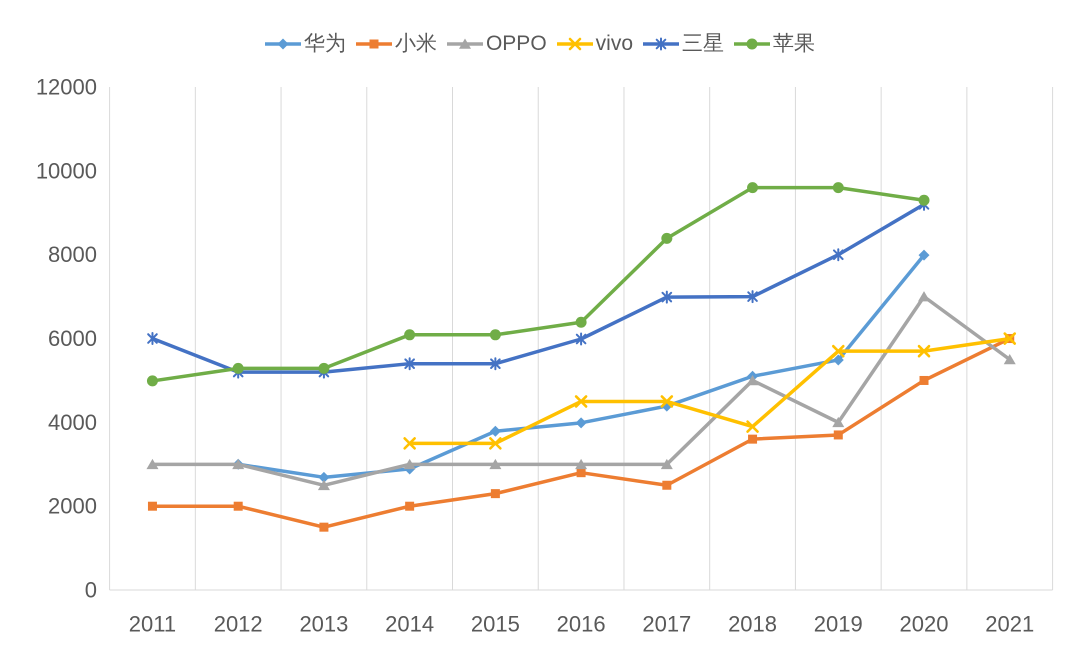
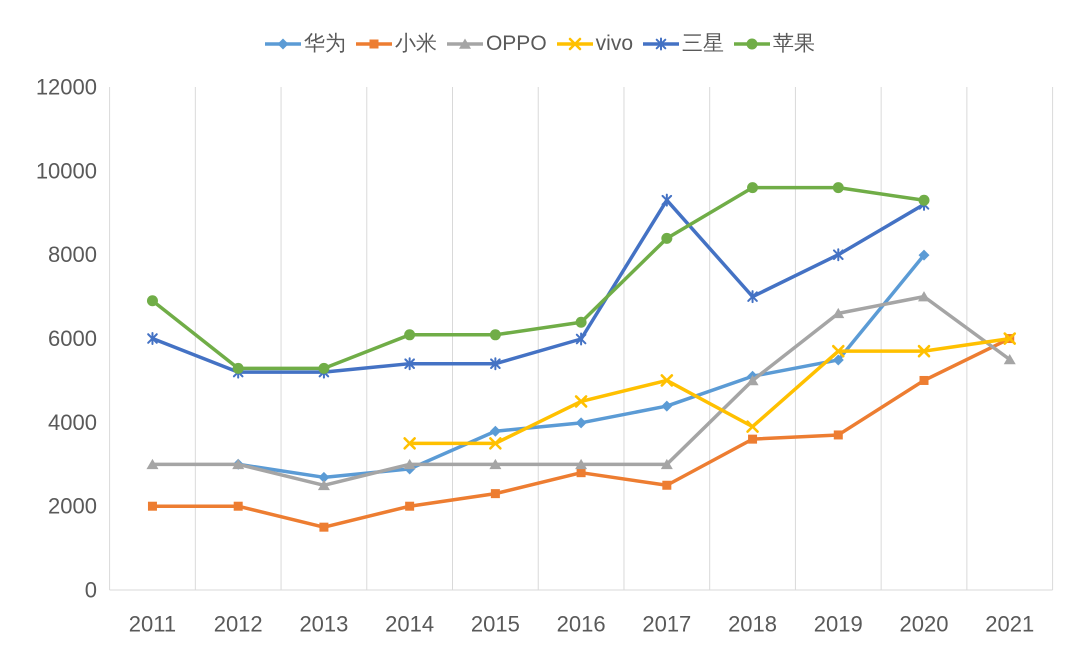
苹果/2011: 5000 -> 6900
vivo/2017: 4500 -> 5000
三星/2017: 7000 -> 9300
OPPO/2019: 4000 -> 6600
